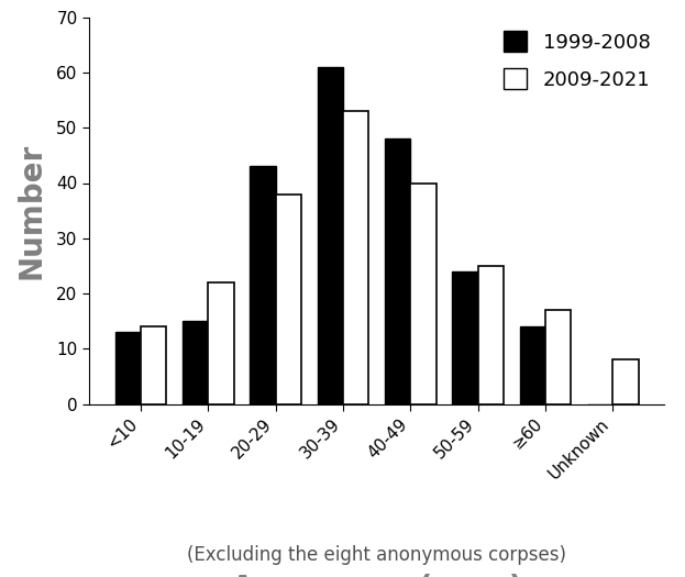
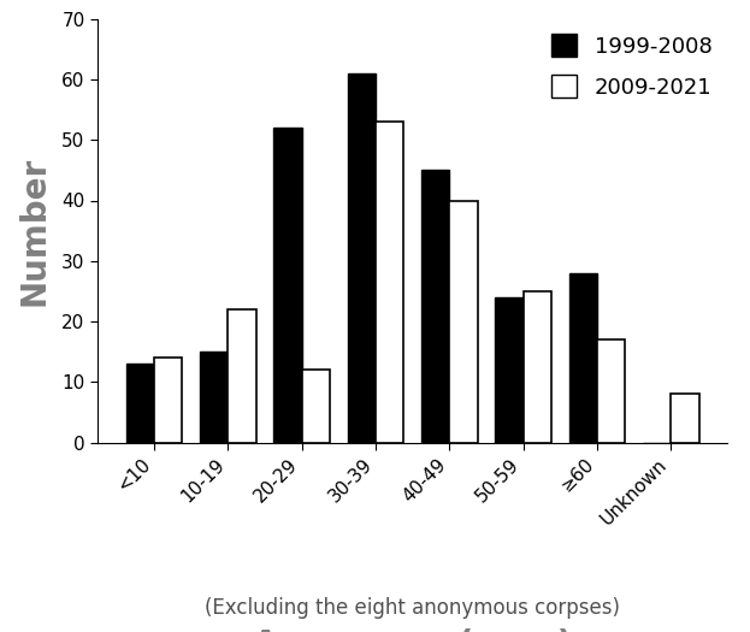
1999-2008/20-29: 43 -> 52
2009-2021/20-29: 38 -> 12
1999-2008/40-49: 48 -> 45
1999-2008/≥60: 14 -> 28
